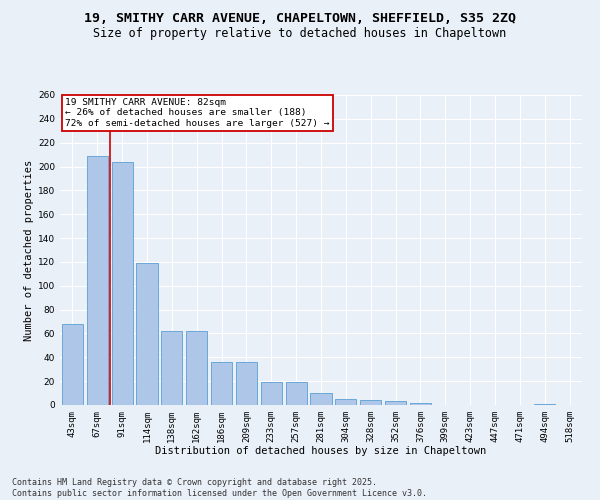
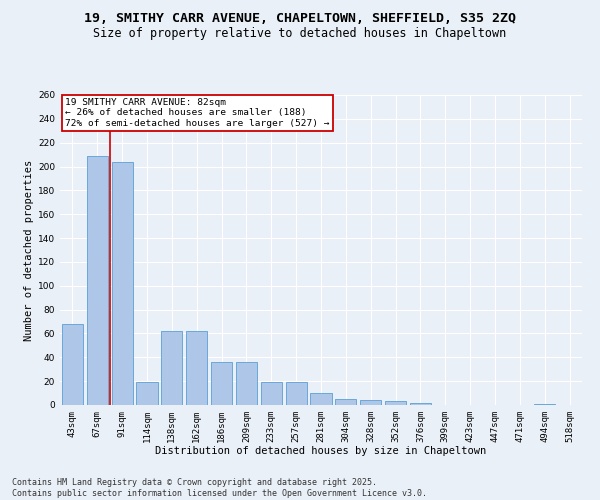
114sqm: 119 -> 19
